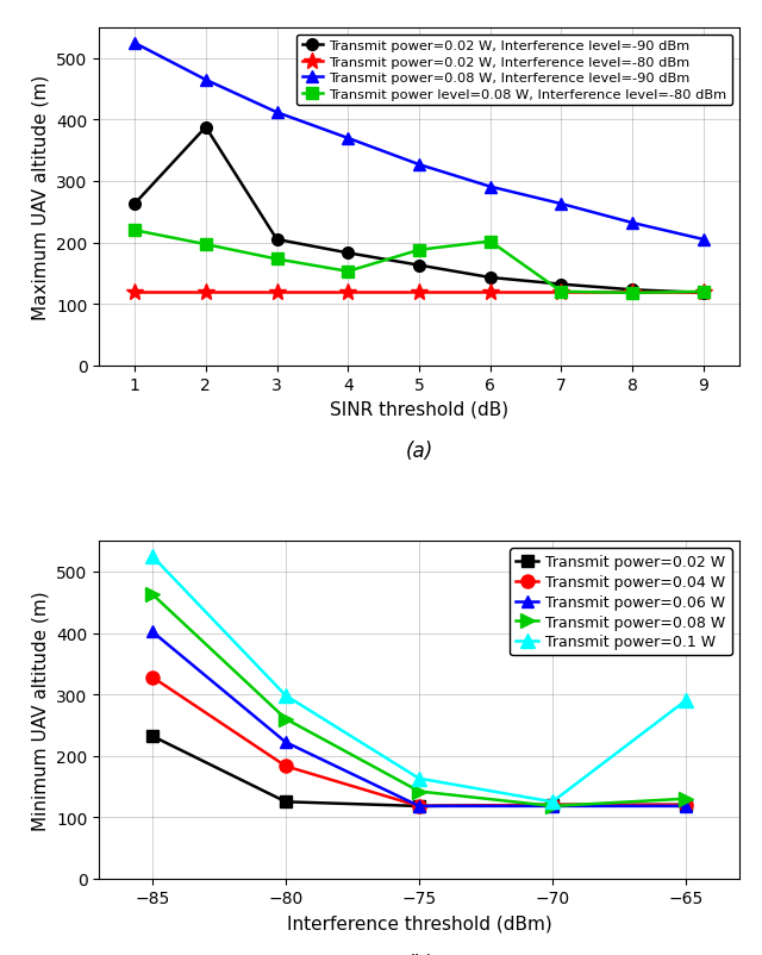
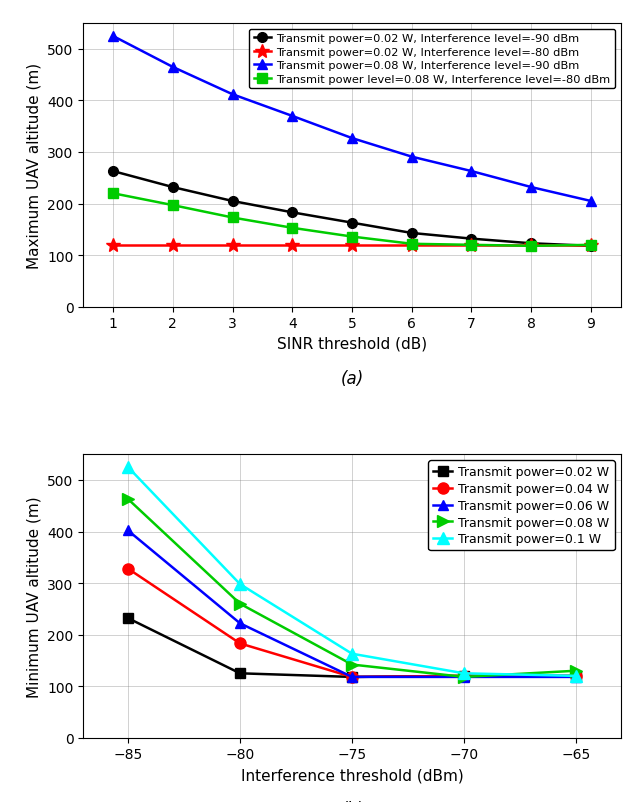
Transmit power=0.02 W, Interference level=-90 dBm/2: 388 -> 232
Transmit power level=0.08 W, Interference level=-80 dBm/5: 188 -> 136
Transmit power level=0.08 W, Interference level=-80 dBm/6: 202 -> 122
Transmit power=0.1 W/−65: 290 -> 120
